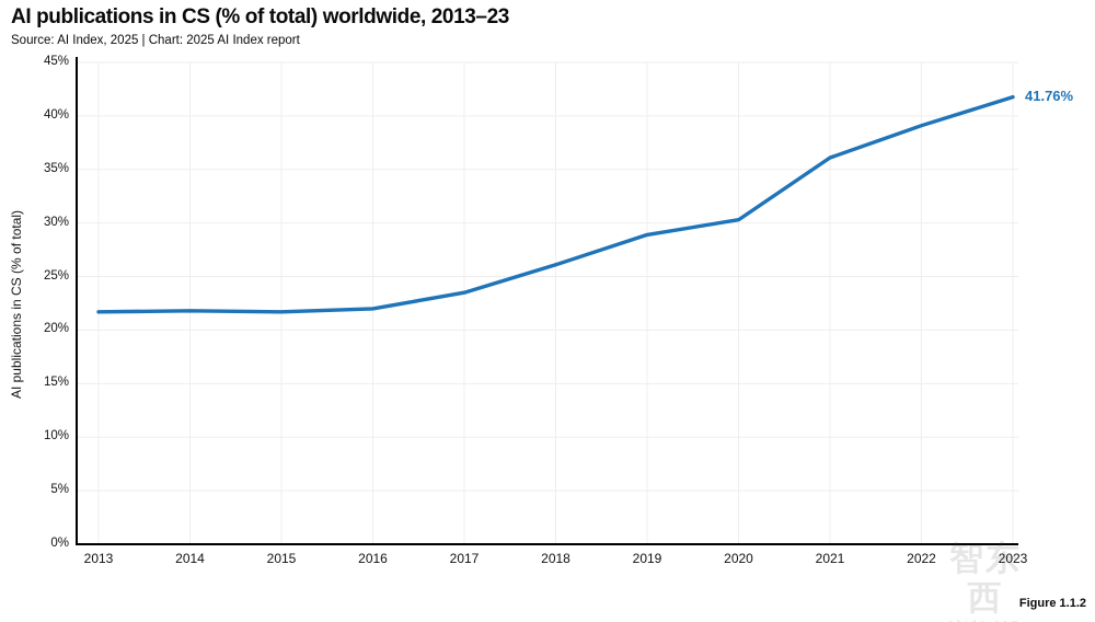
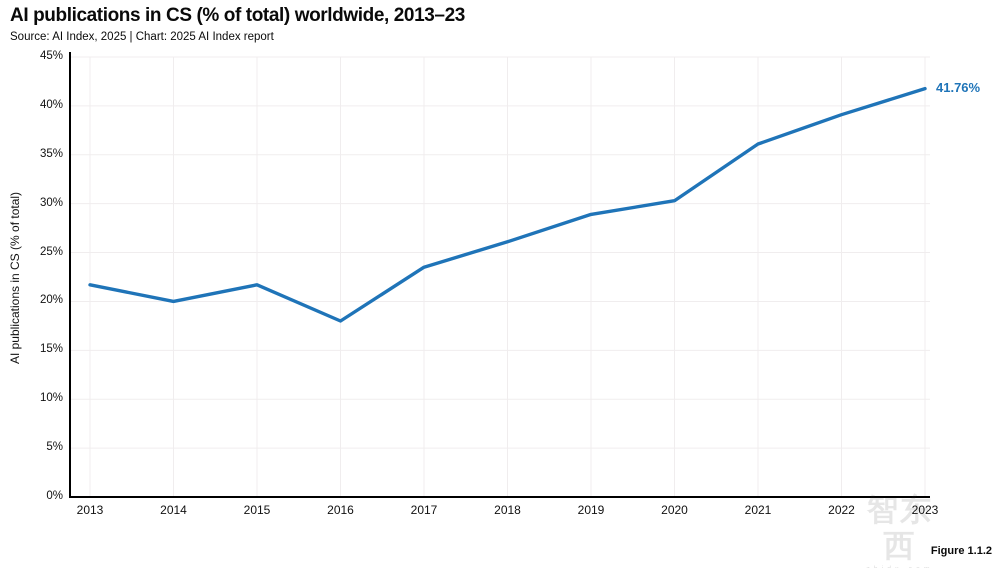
2014: 22% -> 20%
2016: 22% -> 18%
